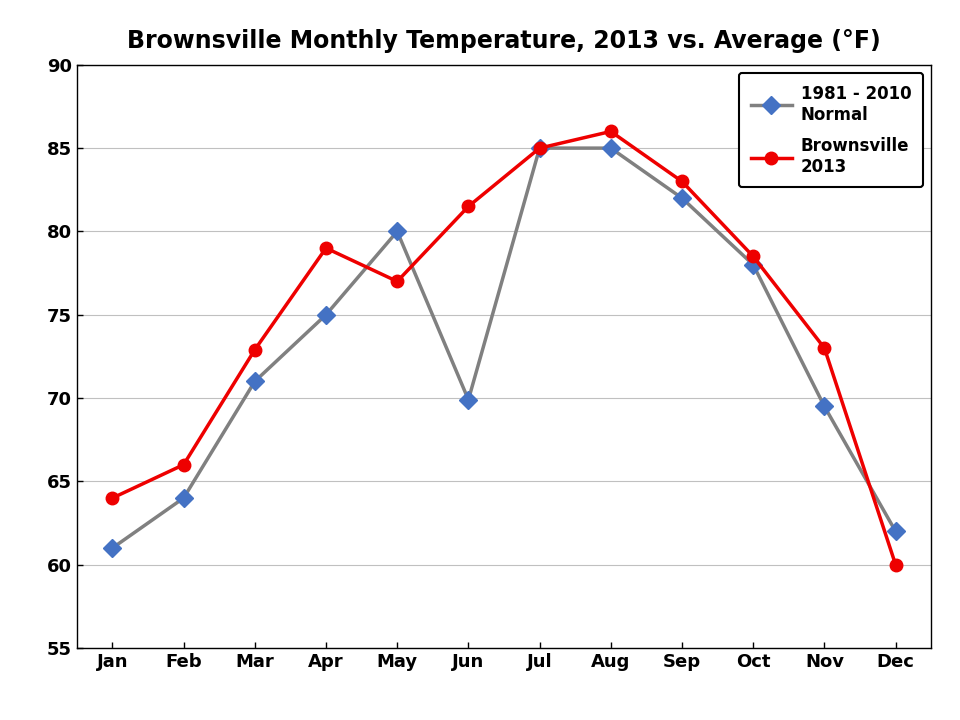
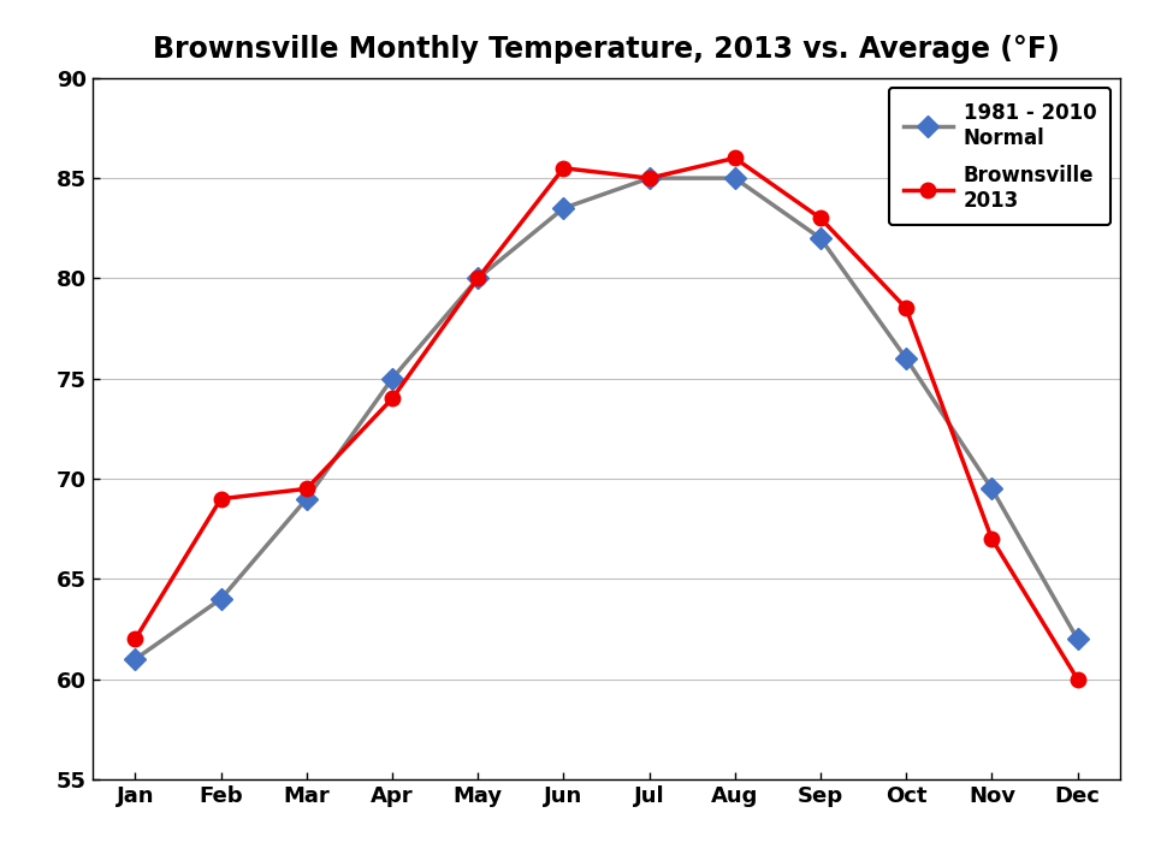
Brownsville 2013/Jan: 64.0 -> 62.0
Brownsville 2013/Feb: 66.0 -> 69.0
Brownsville 2013/Mar: 72.9 -> 69.5
1981 - 2010 Normal/Mar: 71.0 -> 69.0
Brownsville 2013/Apr: 79.0 -> 74.0
Brownsville 2013/May: 77.0 -> 80.0
Brownsville 2013/Jun: 81.5 -> 85.5
1981 - 2010 Normal/Jun: 69.9 -> 83.5
1981 - 2010 Normal/Oct: 78.0 -> 76.0
Brownsville 2013/Nov: 73.0 -> 67.0
